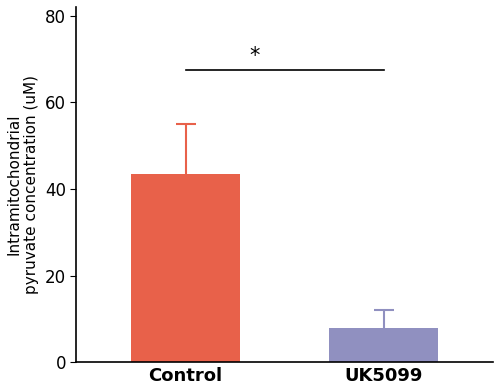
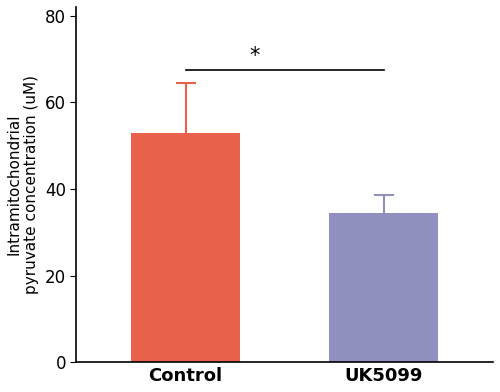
Control: 43.5 -> 53.0
UK5099: 8.0 -> 34.5
